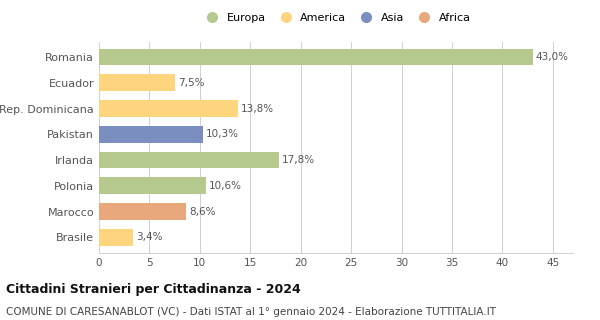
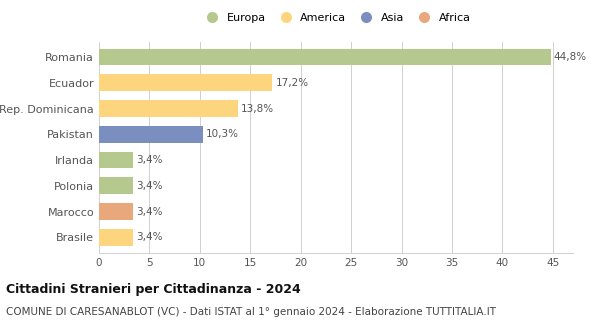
Romania: 43,0% -> 44,8%
Ecuador: 7,5% -> 17,2%
Irlanda: 17,8% -> 3,4%
Polonia: 10,6% -> 3,4%
Marocco: 8,6% -> 3,4%
